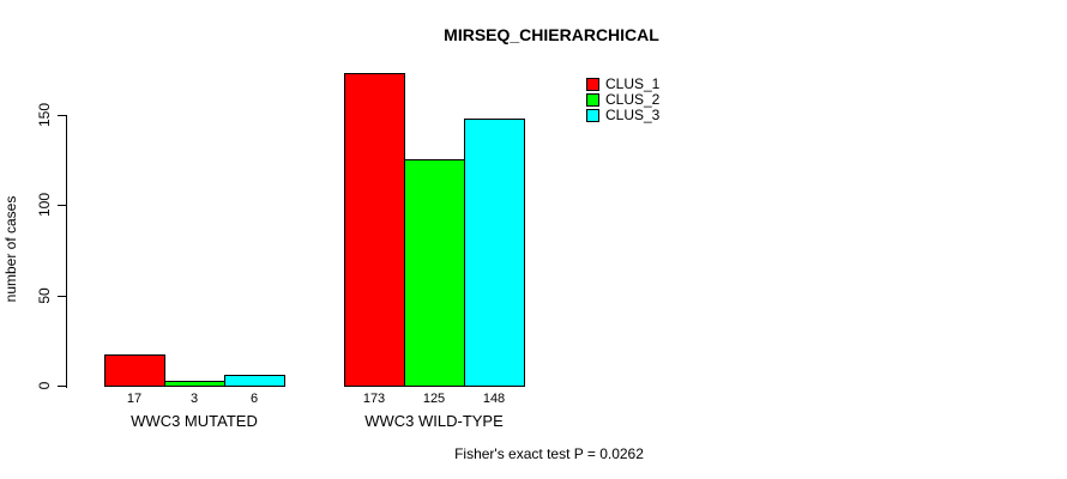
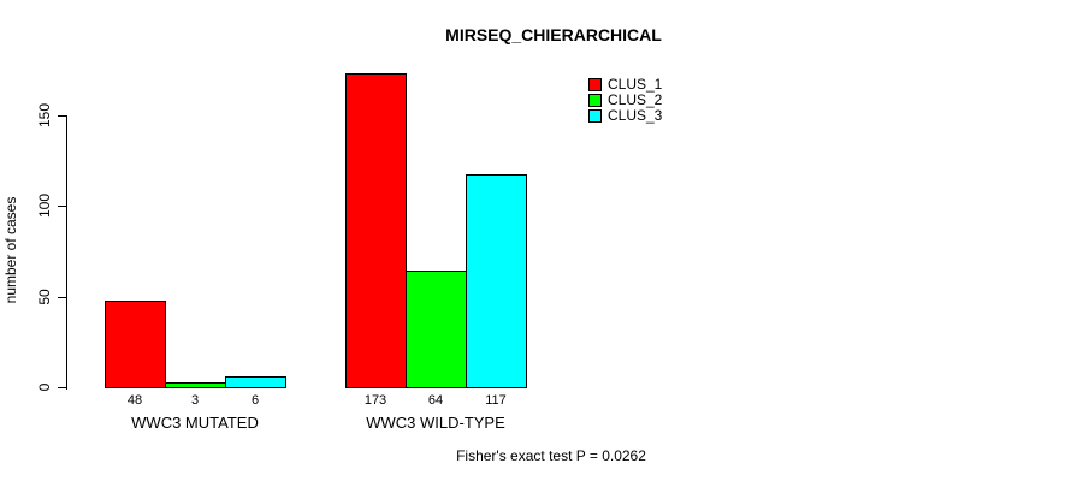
CLUS_1/WWC3 MUTATED: 17 -> 48
CLUS_2/WWC3 WILD-TYPE: 125 -> 64
CLUS_3/WWC3 WILD-TYPE: 148 -> 117
